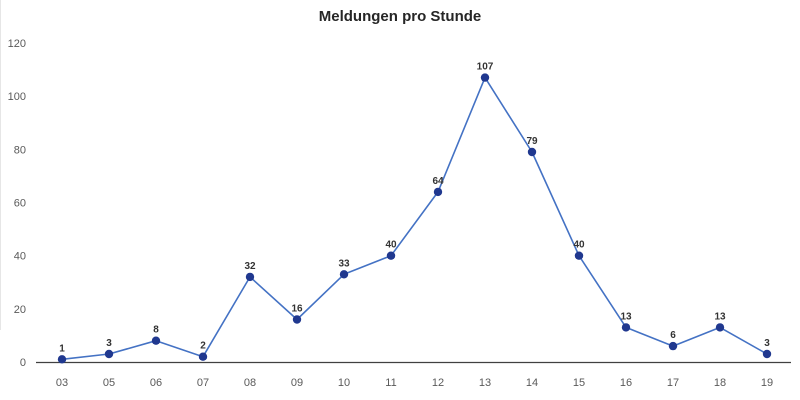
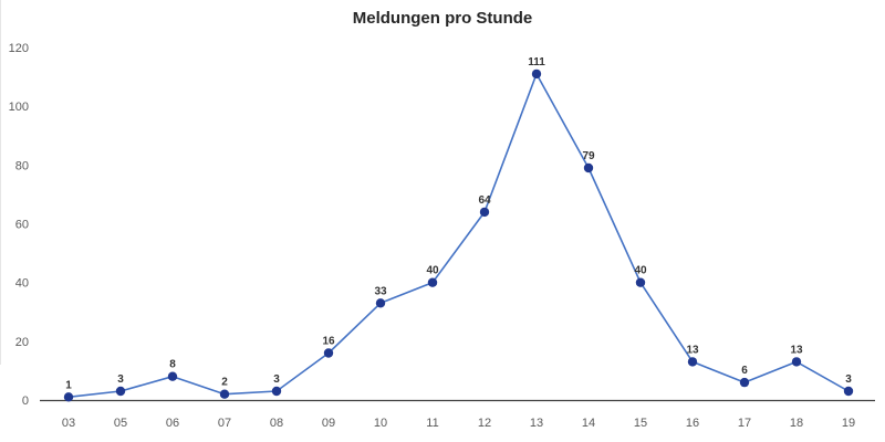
08: 32 -> 3
13: 107 -> 111
